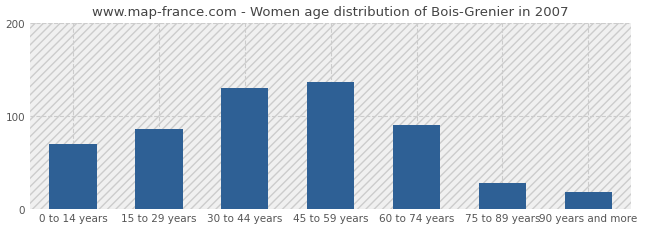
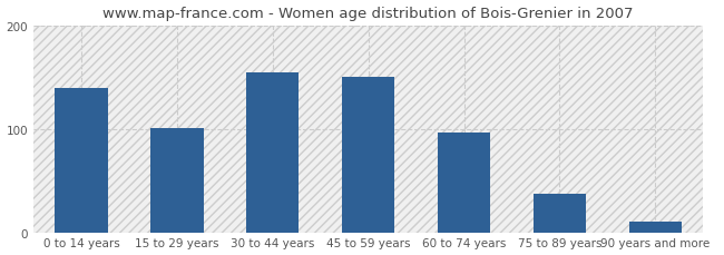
0 to 14 years: 70 -> 140
15 to 29 years: 86 -> 101
30 to 44 years: 130 -> 155
45 to 59 years: 136 -> 150
60 to 74 years: 90 -> 97
75 to 89 years: 28 -> 37
90 years and more: 18 -> 10
